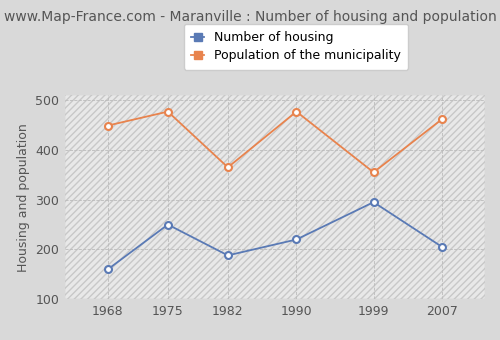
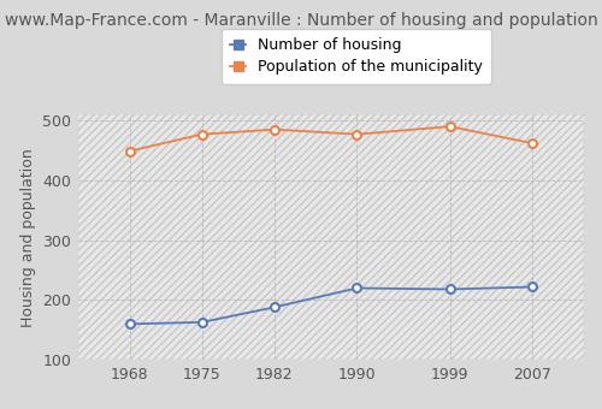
Number of housing/1975: 250 -> 163
Population of the municipality/1982: 365 -> 485
Number of housing/1999: 295 -> 218
Population of the municipality/1999: 355 -> 490
Number of housing/2007: 205 -> 222
